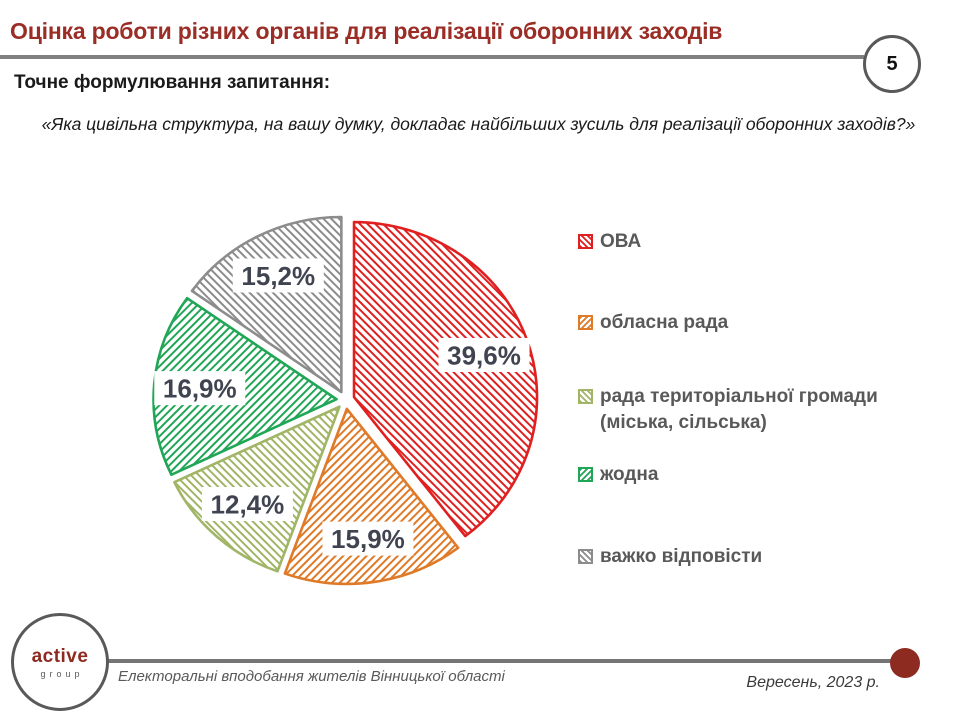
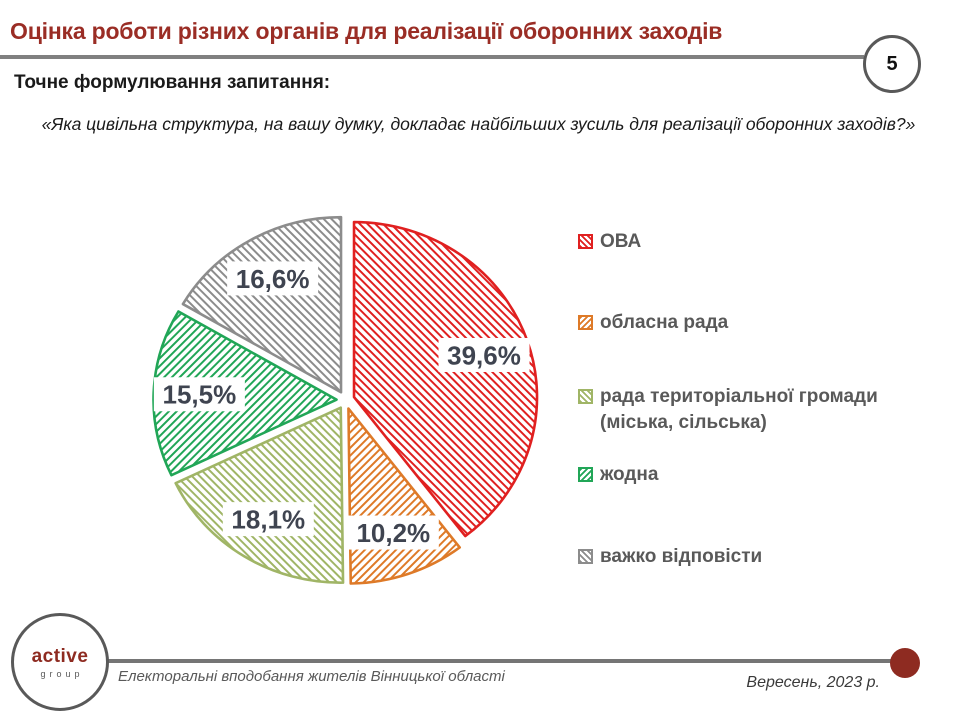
обласна рада: 15,9% -> 10,2%
рада територіальної громади (міська, сільська): 12,4% -> 18,1%
жодна: 16,9% -> 15,5%
важко відповісти: 15,2% -> 16,6%
